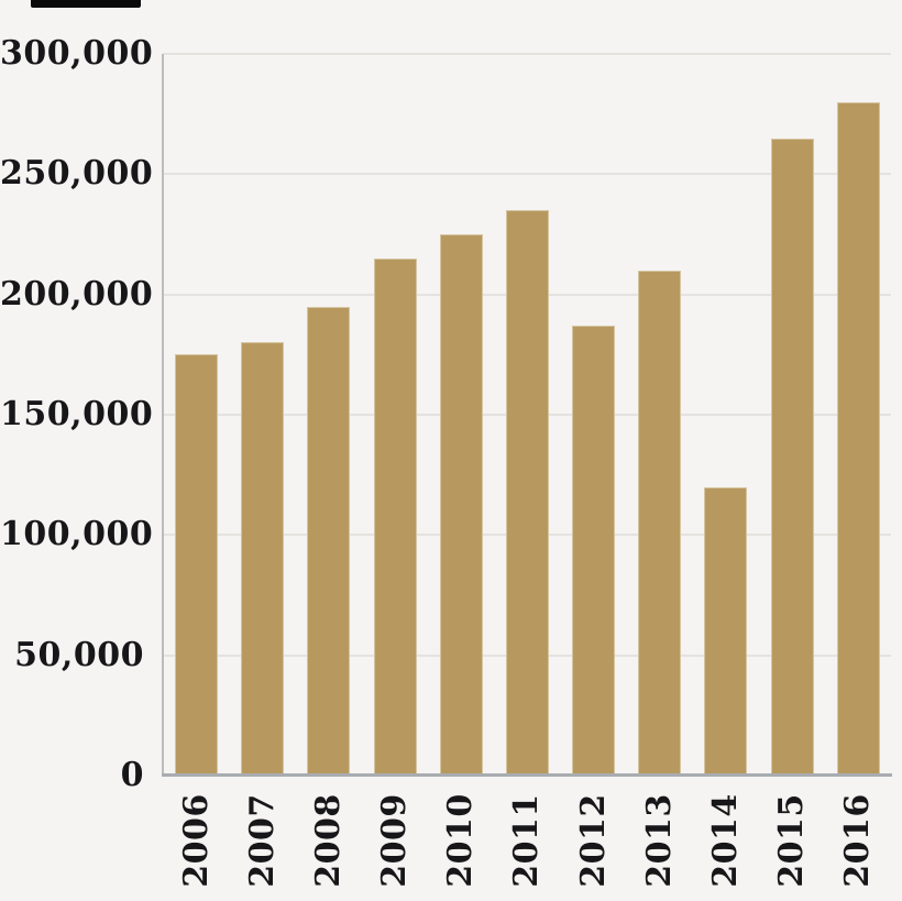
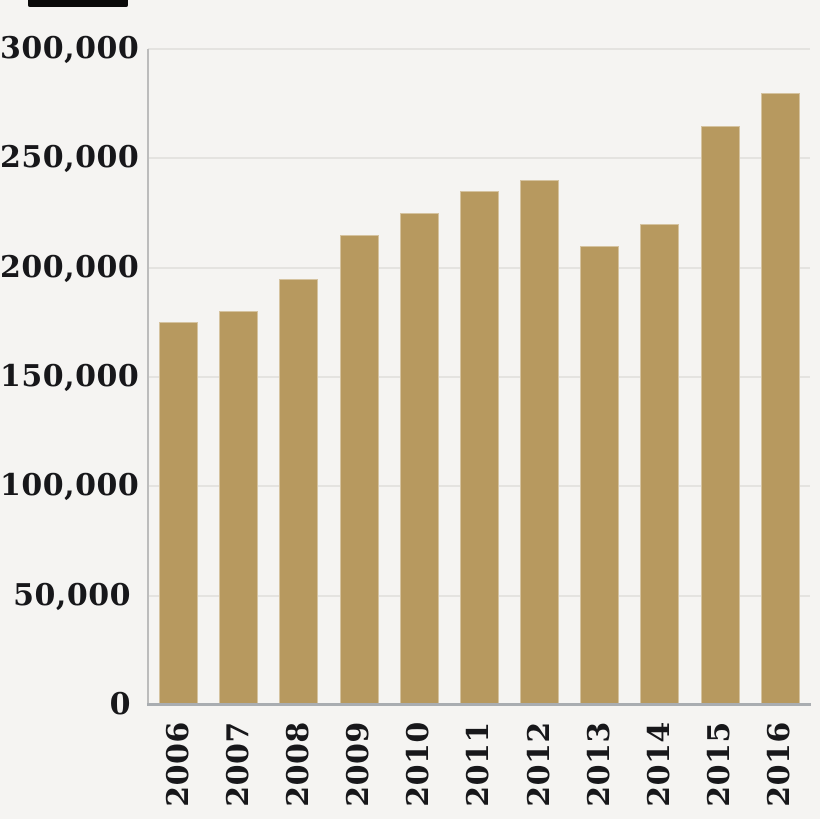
2012: 187000 -> 240000
2014: 120000 -> 220000
